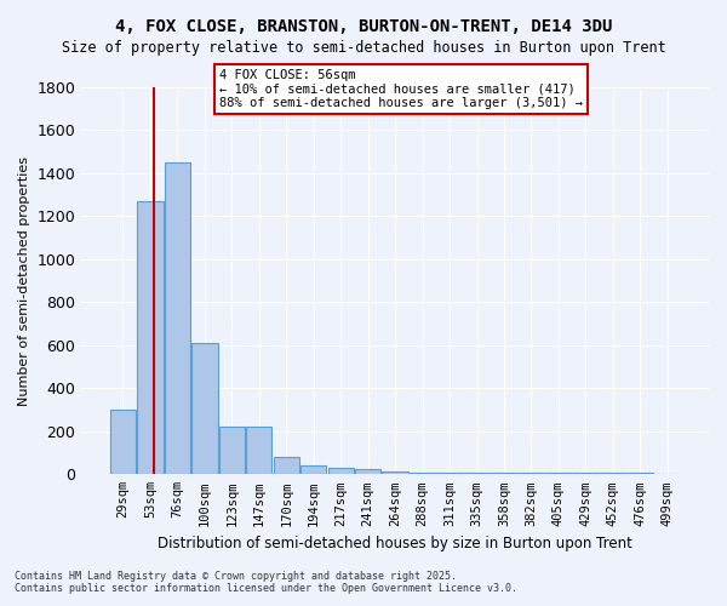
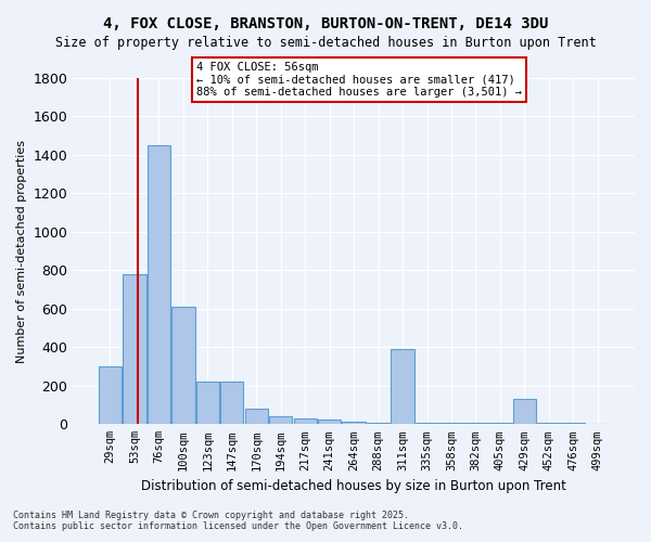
53sqm: 1270 -> 780
311sqm: 0 -> 390
429sqm: 0 -> 130
